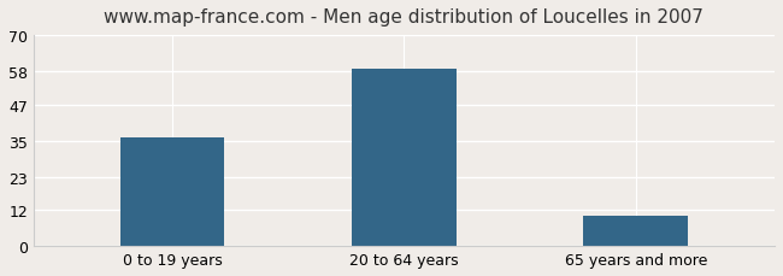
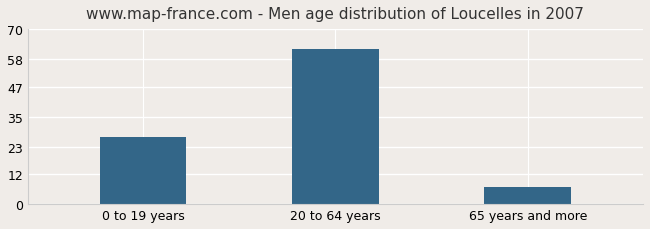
0 to 19 years: 36 -> 27
20 to 64 years: 59 -> 62
65 years and more: 10 -> 7
